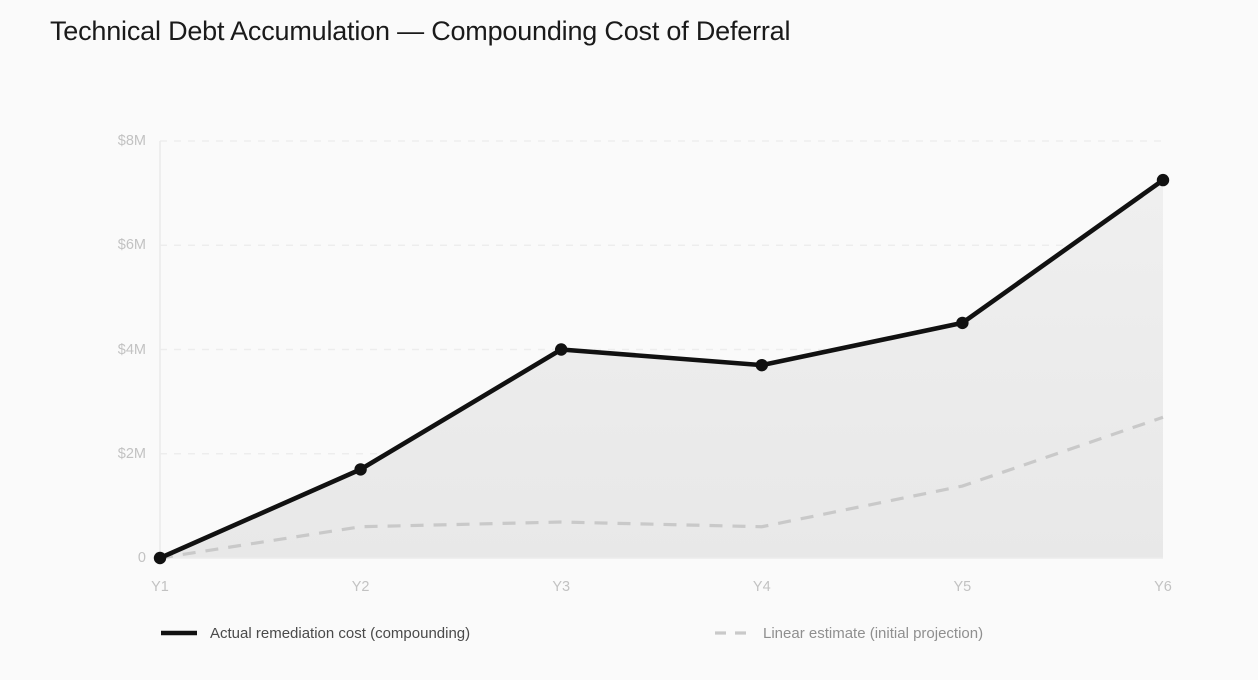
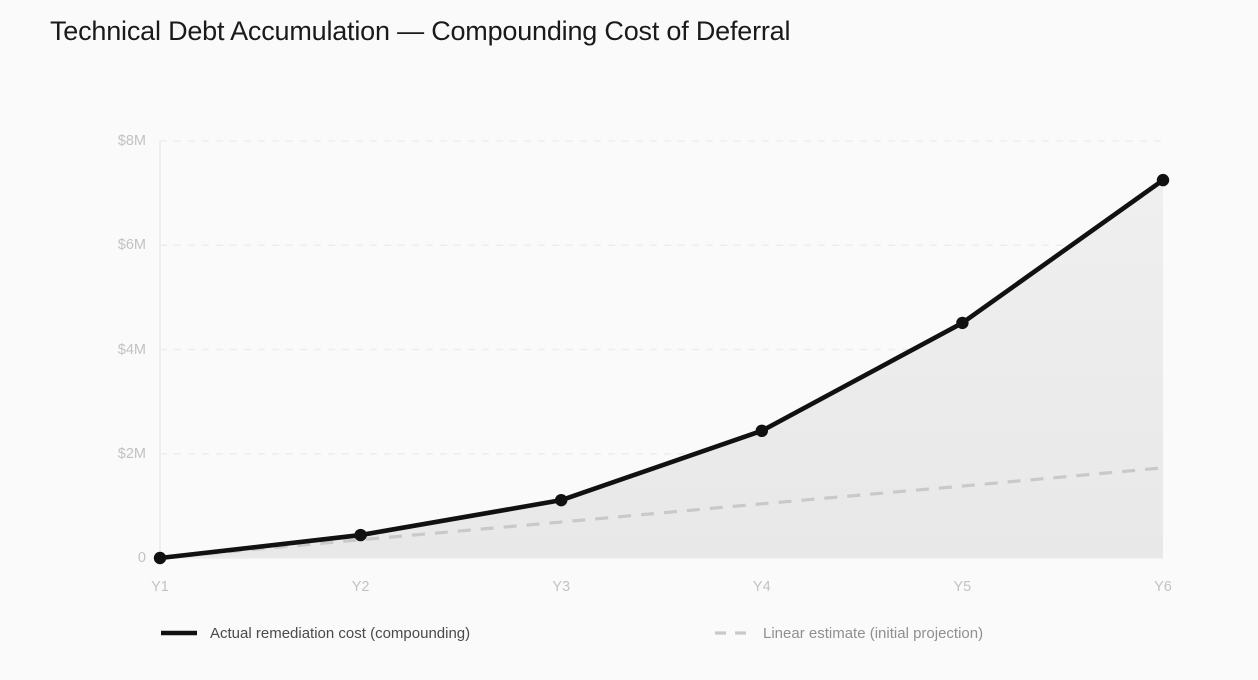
Actual remediation cost (compounding)/Y2: $1.7M -> $0.4M
Linear estimate (initial projection)/Y2: $0.6M -> $0.3M
Actual remediation cost (compounding)/Y3: $4.0M -> $1.1M
Actual remediation cost (compounding)/Y4: $3.7M -> $2.4M
Linear estimate (initial projection)/Y4: $0.6M -> $1.0M
Linear estimate (initial projection)/Y6: $2.7M -> $1.7M
